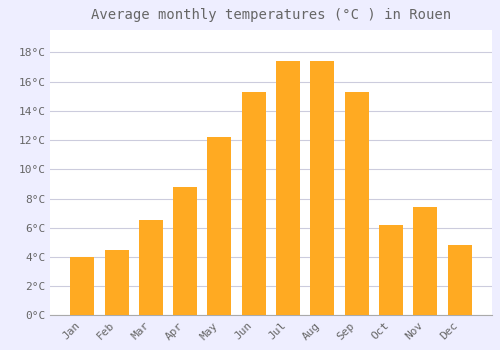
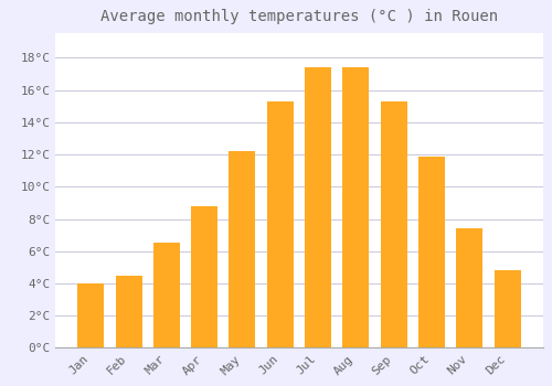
Oct: 6.2°C -> 11.9°C
